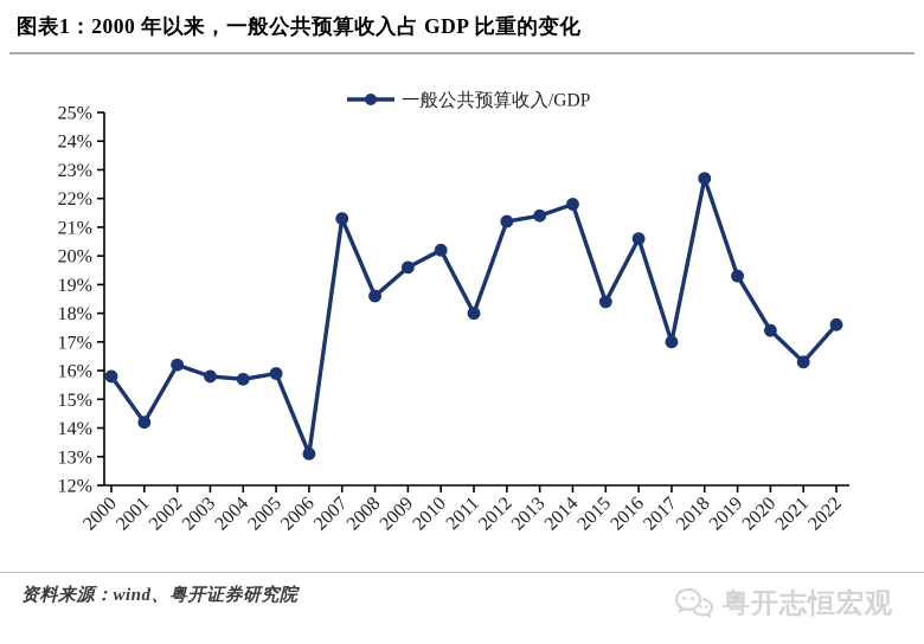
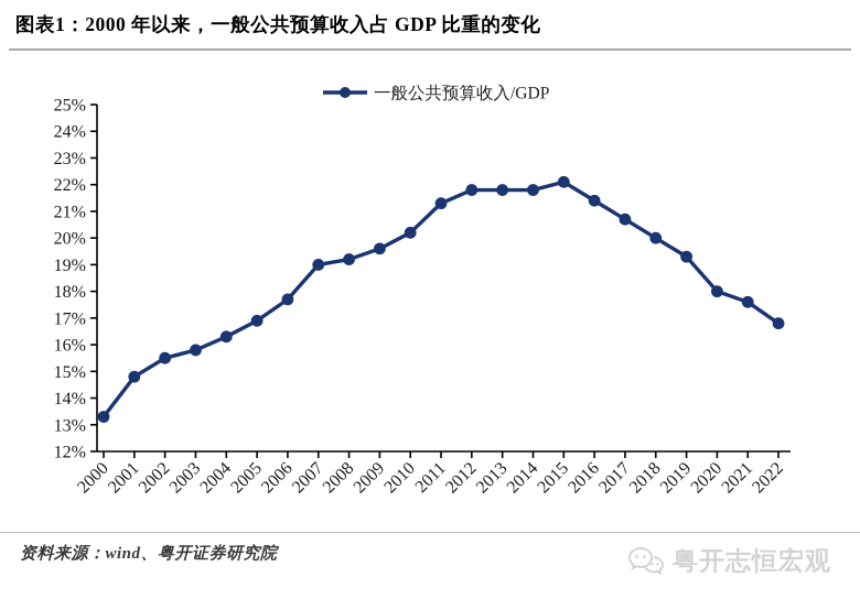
2000: 15.8% -> 13.3%
2001: 14.2% -> 14.8%
2002: 16.2% -> 15.5%
2004: 15.7% -> 16.3%
2005: 15.9% -> 16.9%
2006: 13.1% -> 17.7%
2007: 21.3% -> 19.0%
2008: 18.6% -> 19.2%
2011: 18.0% -> 21.3%
2012: 21.2% -> 21.8%
2013: 21.4% -> 21.8%
2015: 18.4% -> 22.1%
2016: 20.6% -> 21.4%
2017: 17.0% -> 20.7%
2018: 22.7% -> 20.0%
2020: 17.4% -> 18.0%
2021: 16.3% -> 17.6%
2022: 17.6% -> 16.8%
